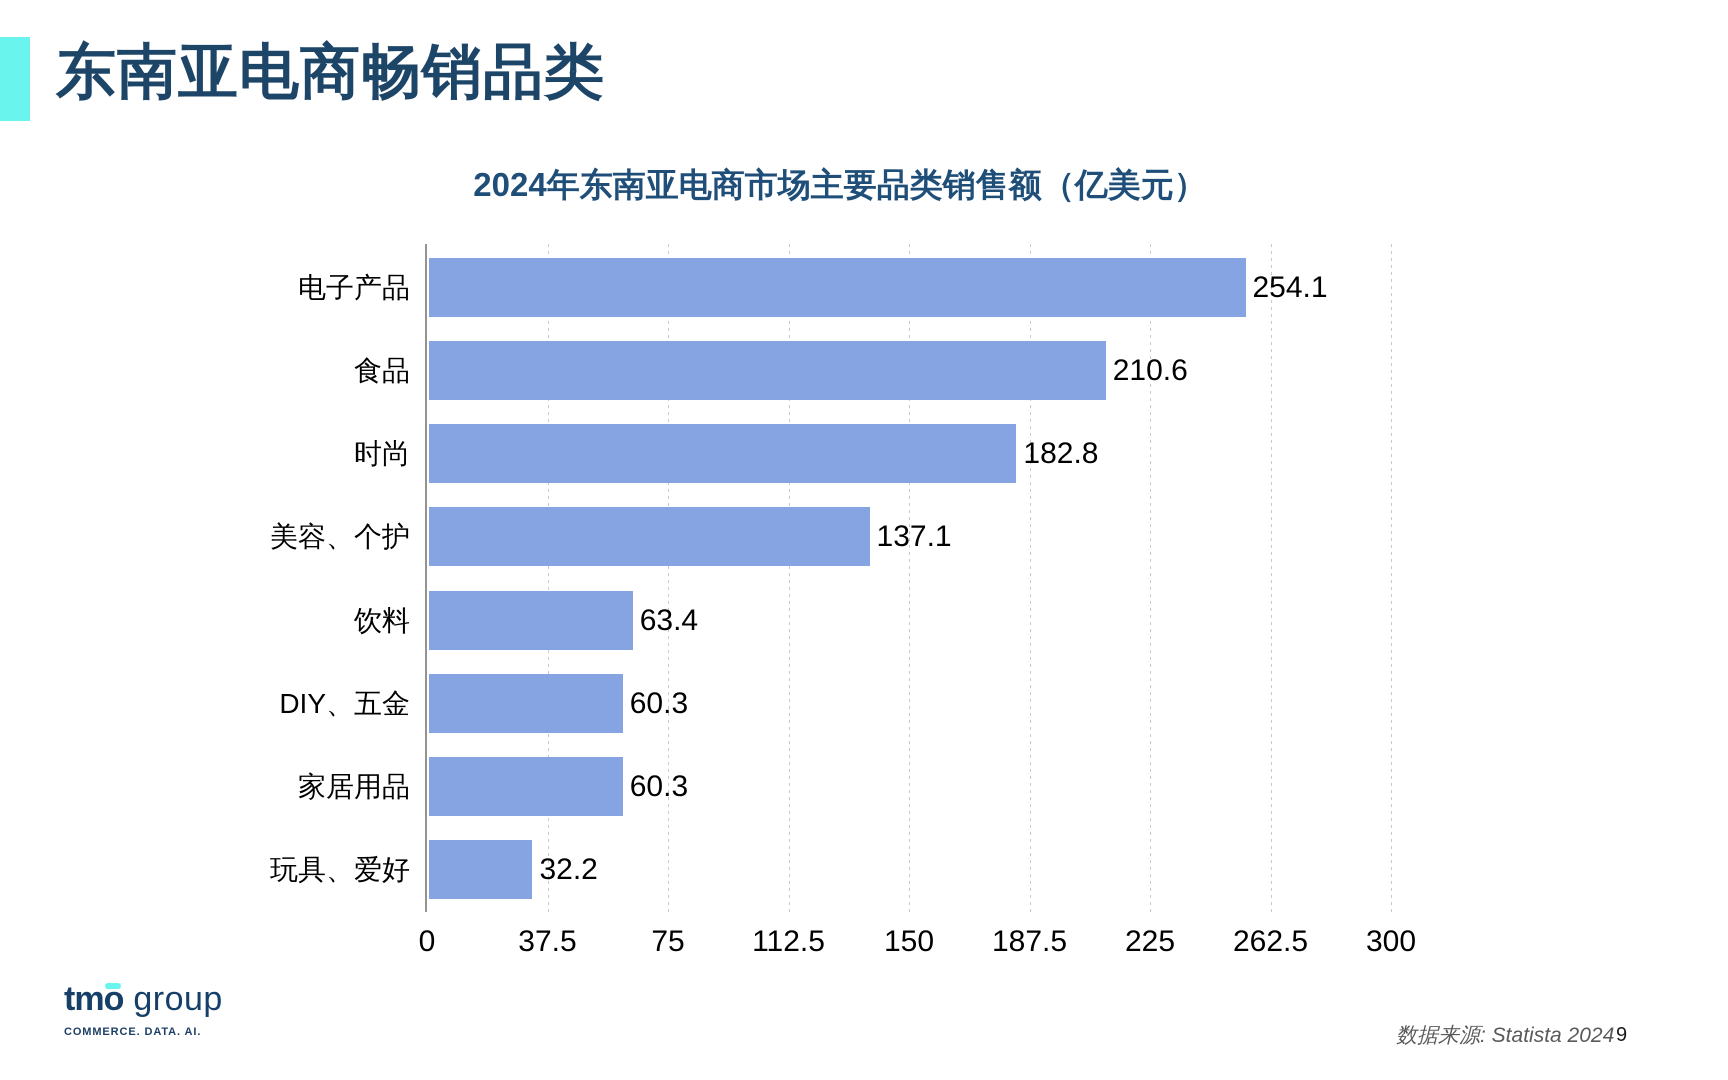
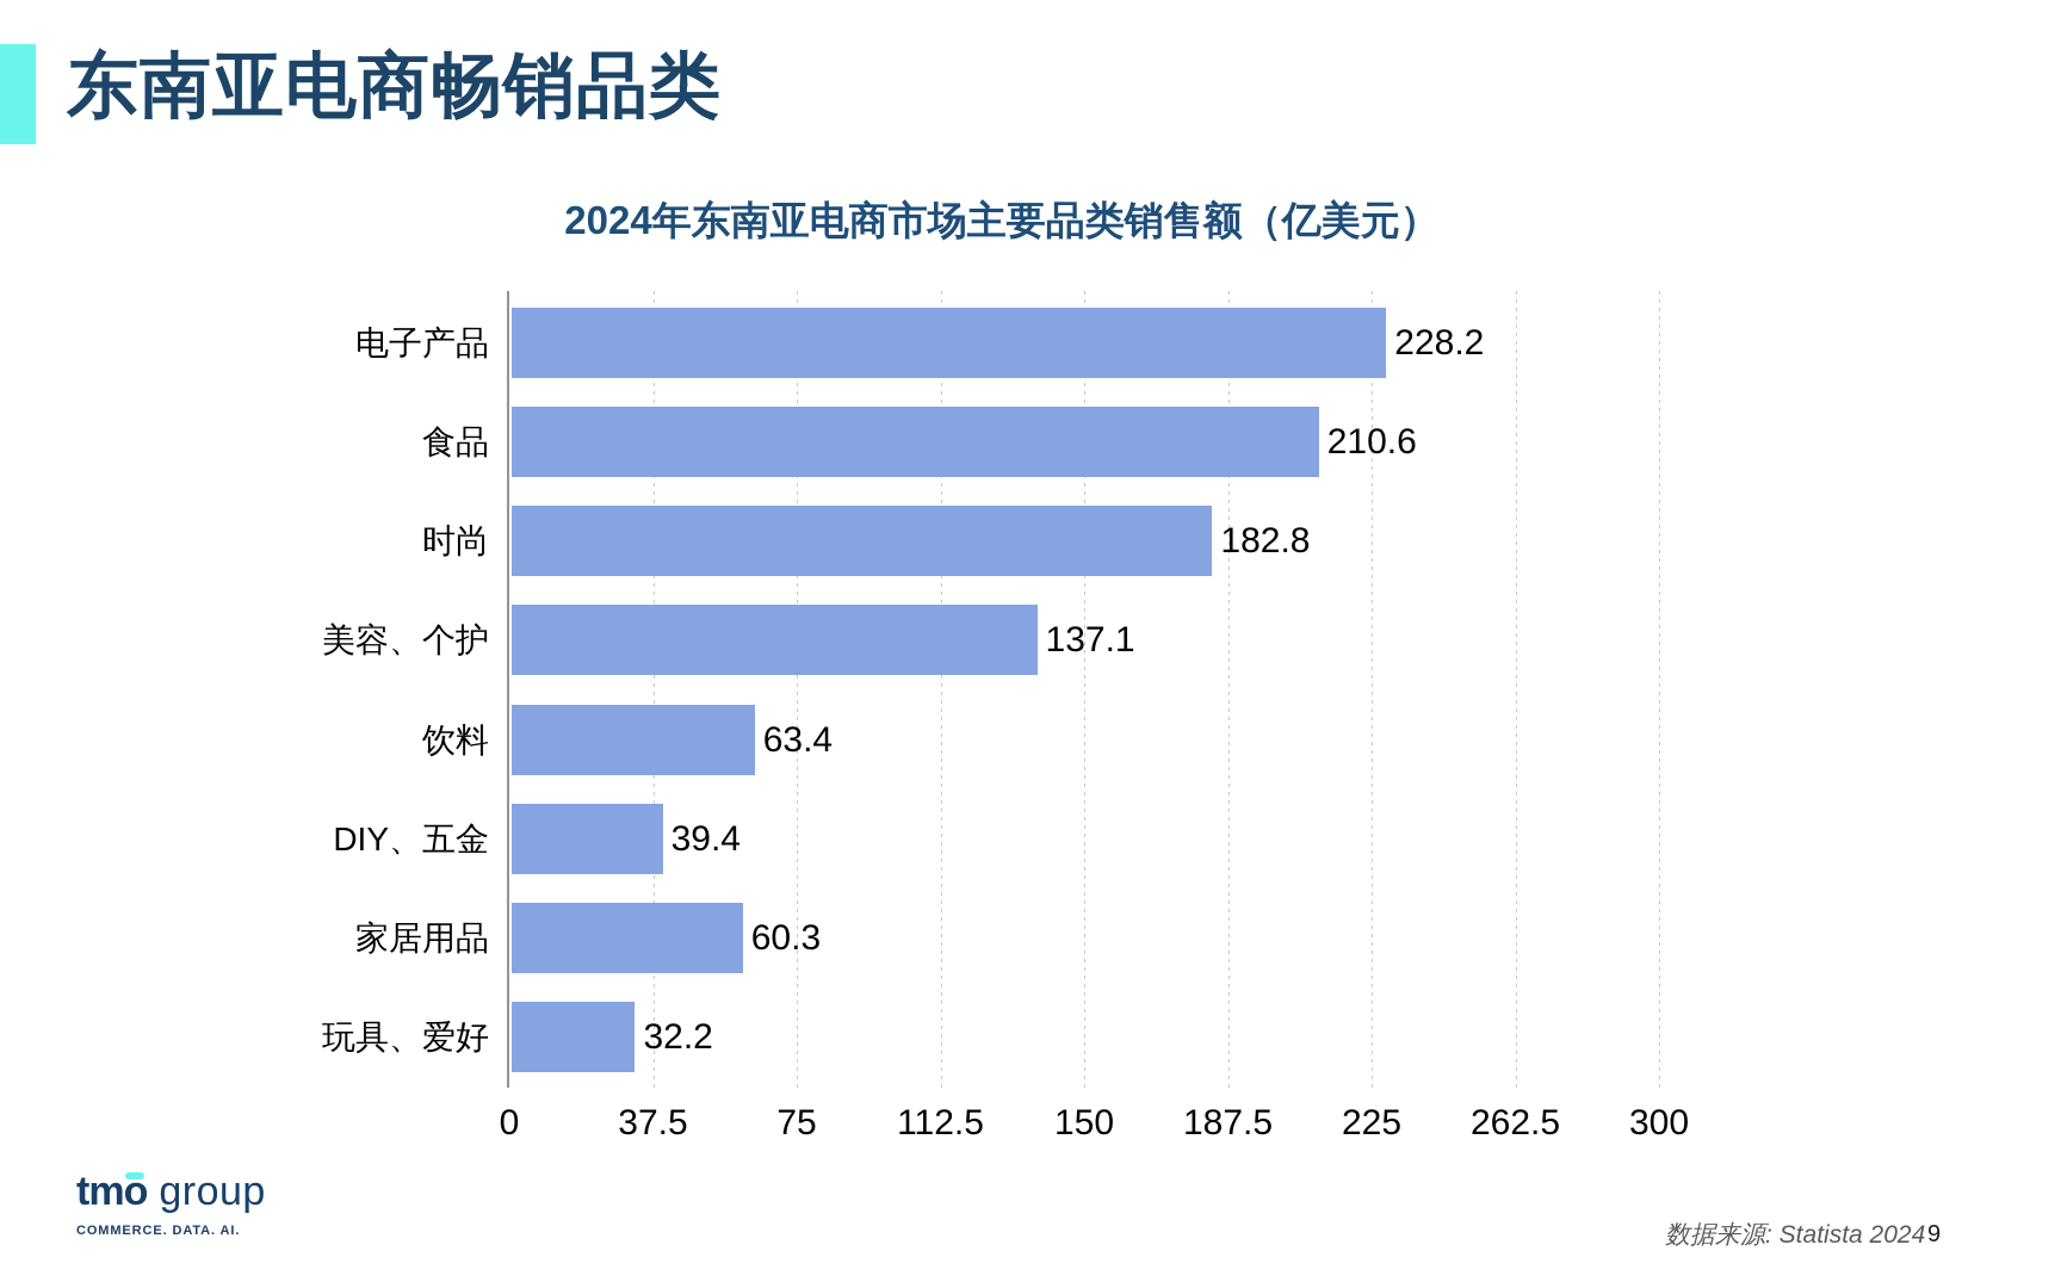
电子产品: 254.1 -> 228.2
DIY、五金: 60.3 -> 39.4
